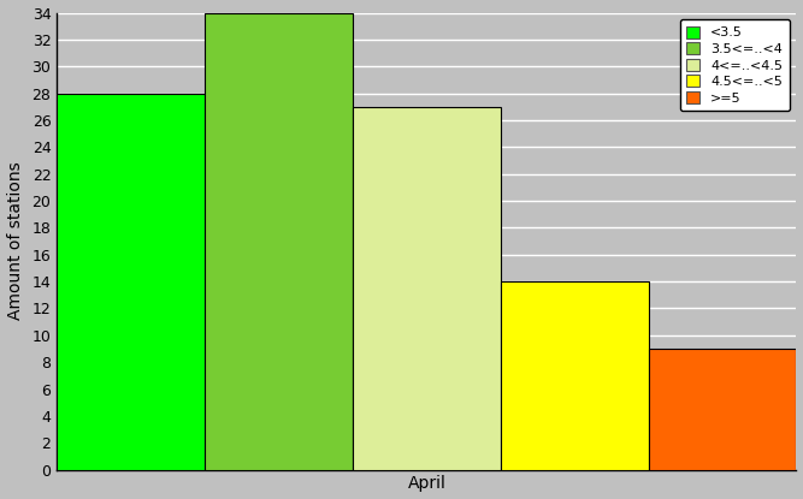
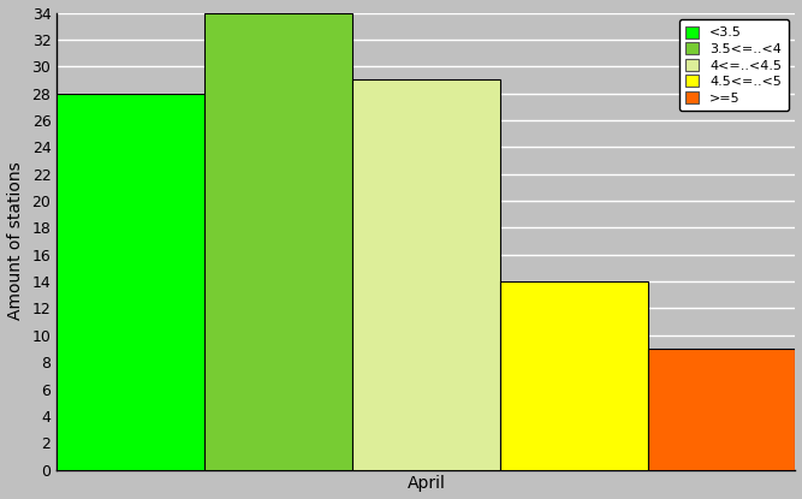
April: 27 -> 29
